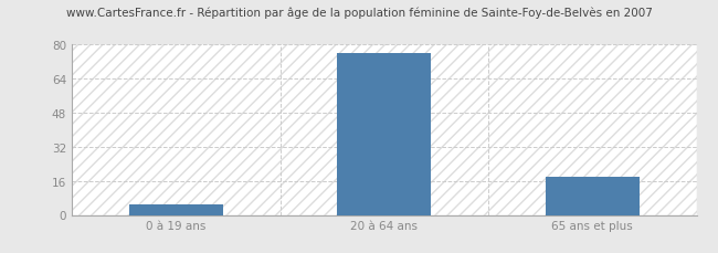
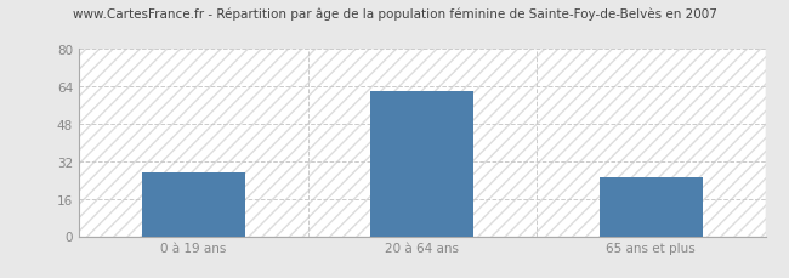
0 à 19 ans: 5 -> 27
20 à 64 ans: 76 -> 62
65 ans et plus: 18 -> 25
